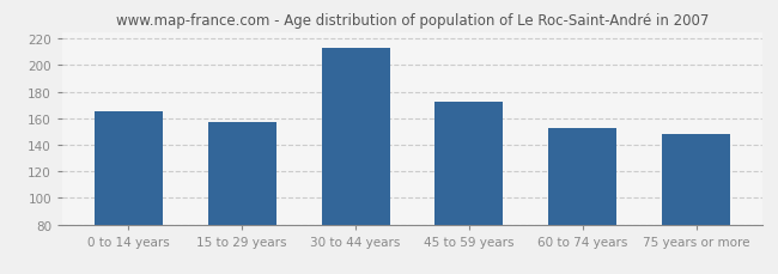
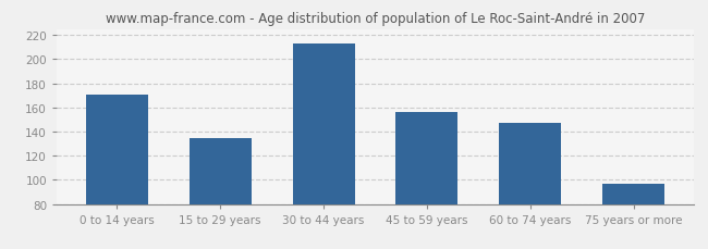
0 to 14 years: 165 -> 171
15 to 29 years: 157 -> 135
45 to 59 years: 172 -> 156
60 to 74 years: 153 -> 147
75 years or more: 148 -> 97
